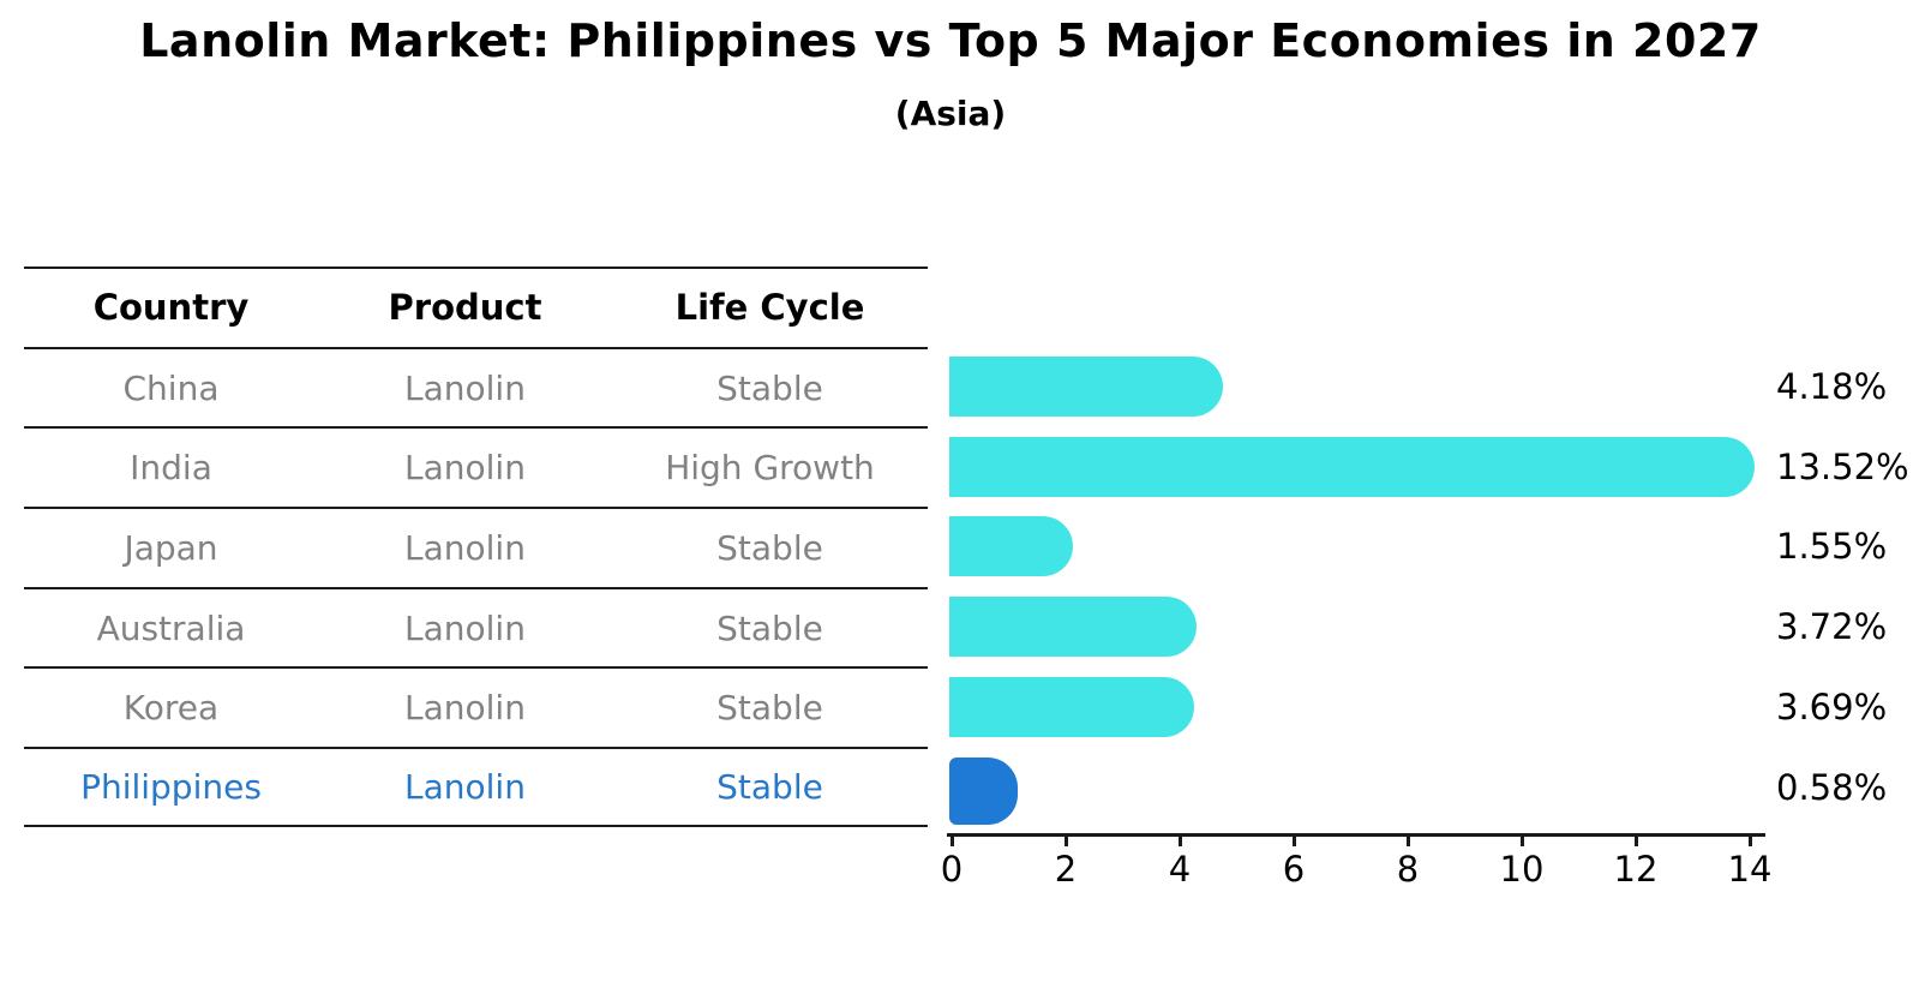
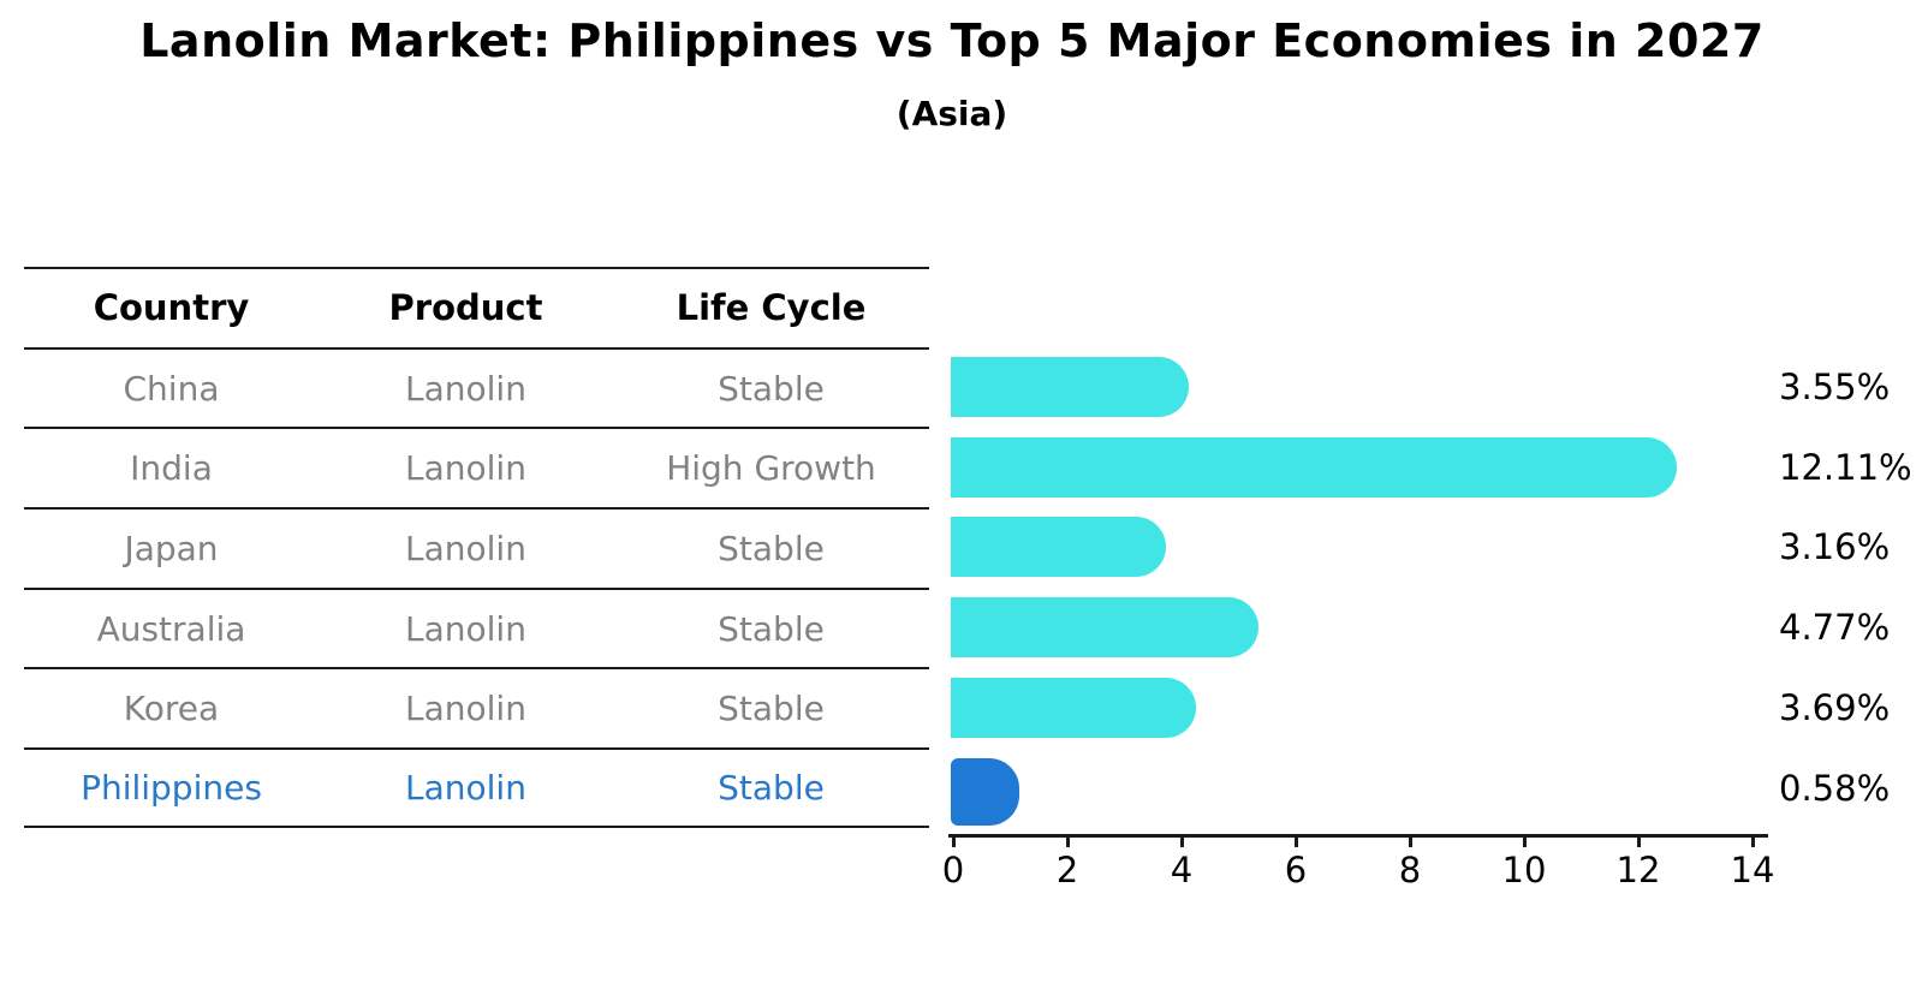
China: 4.18% -> 3.55%
India: 13.52% -> 12.11%
Japan: 1.55% -> 3.16%
Australia: 3.72% -> 4.77%
